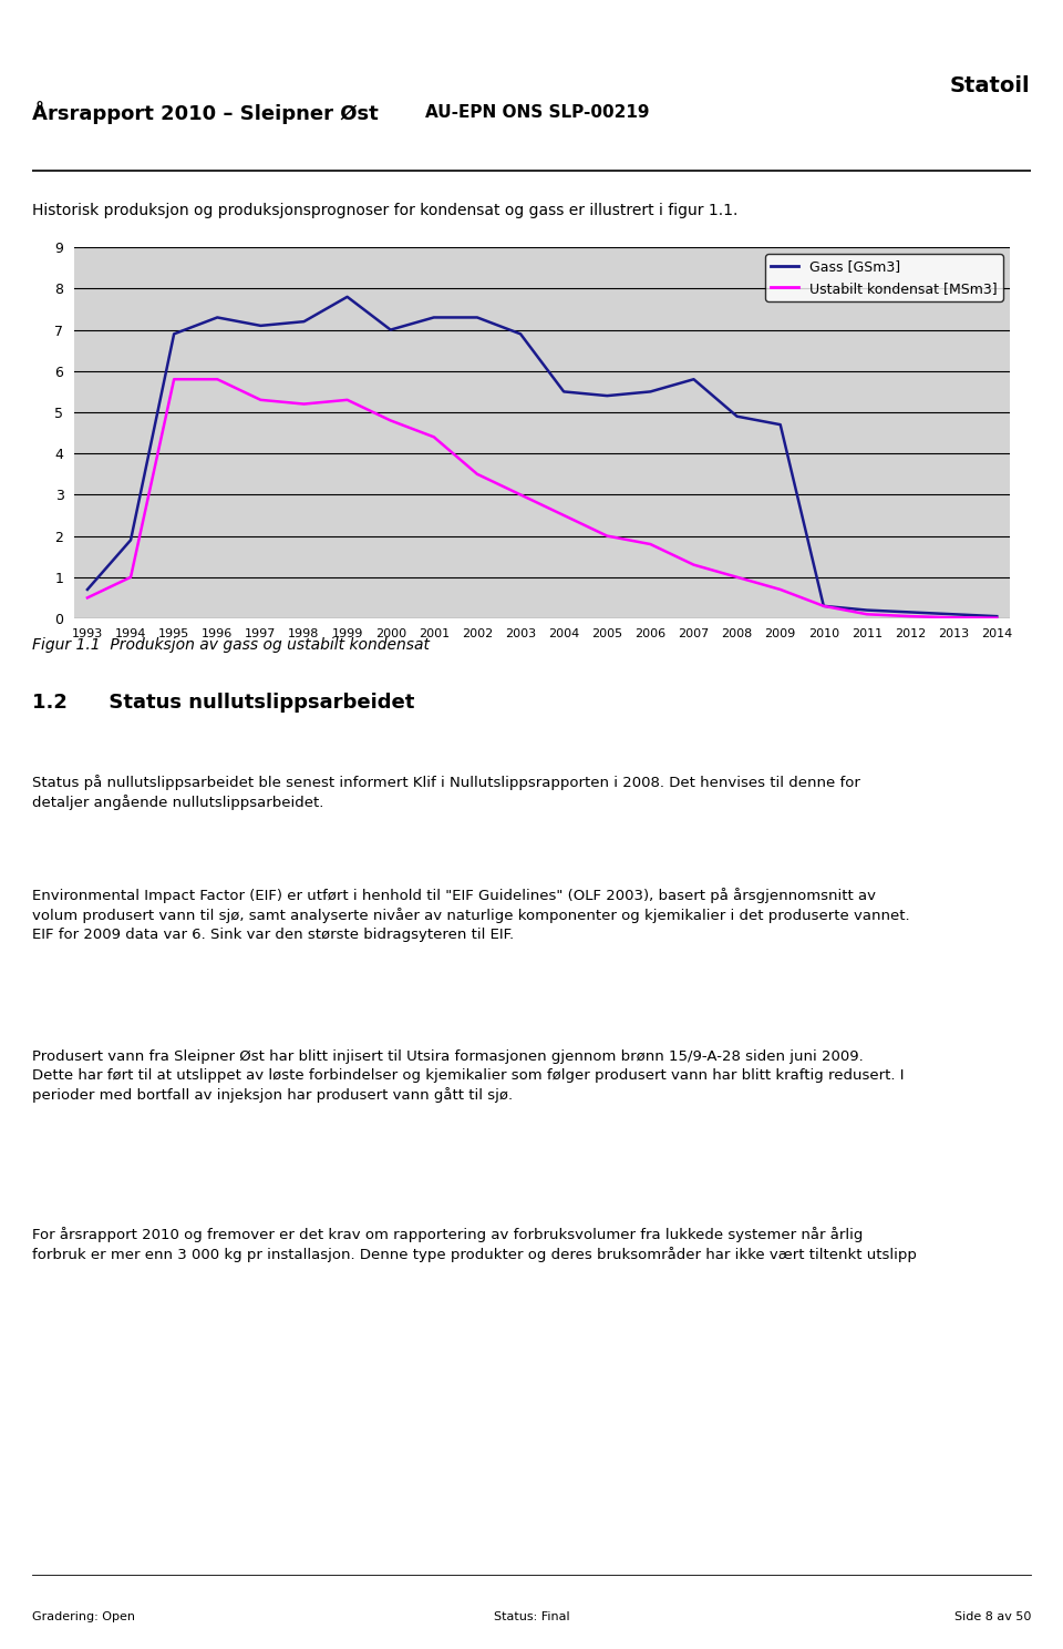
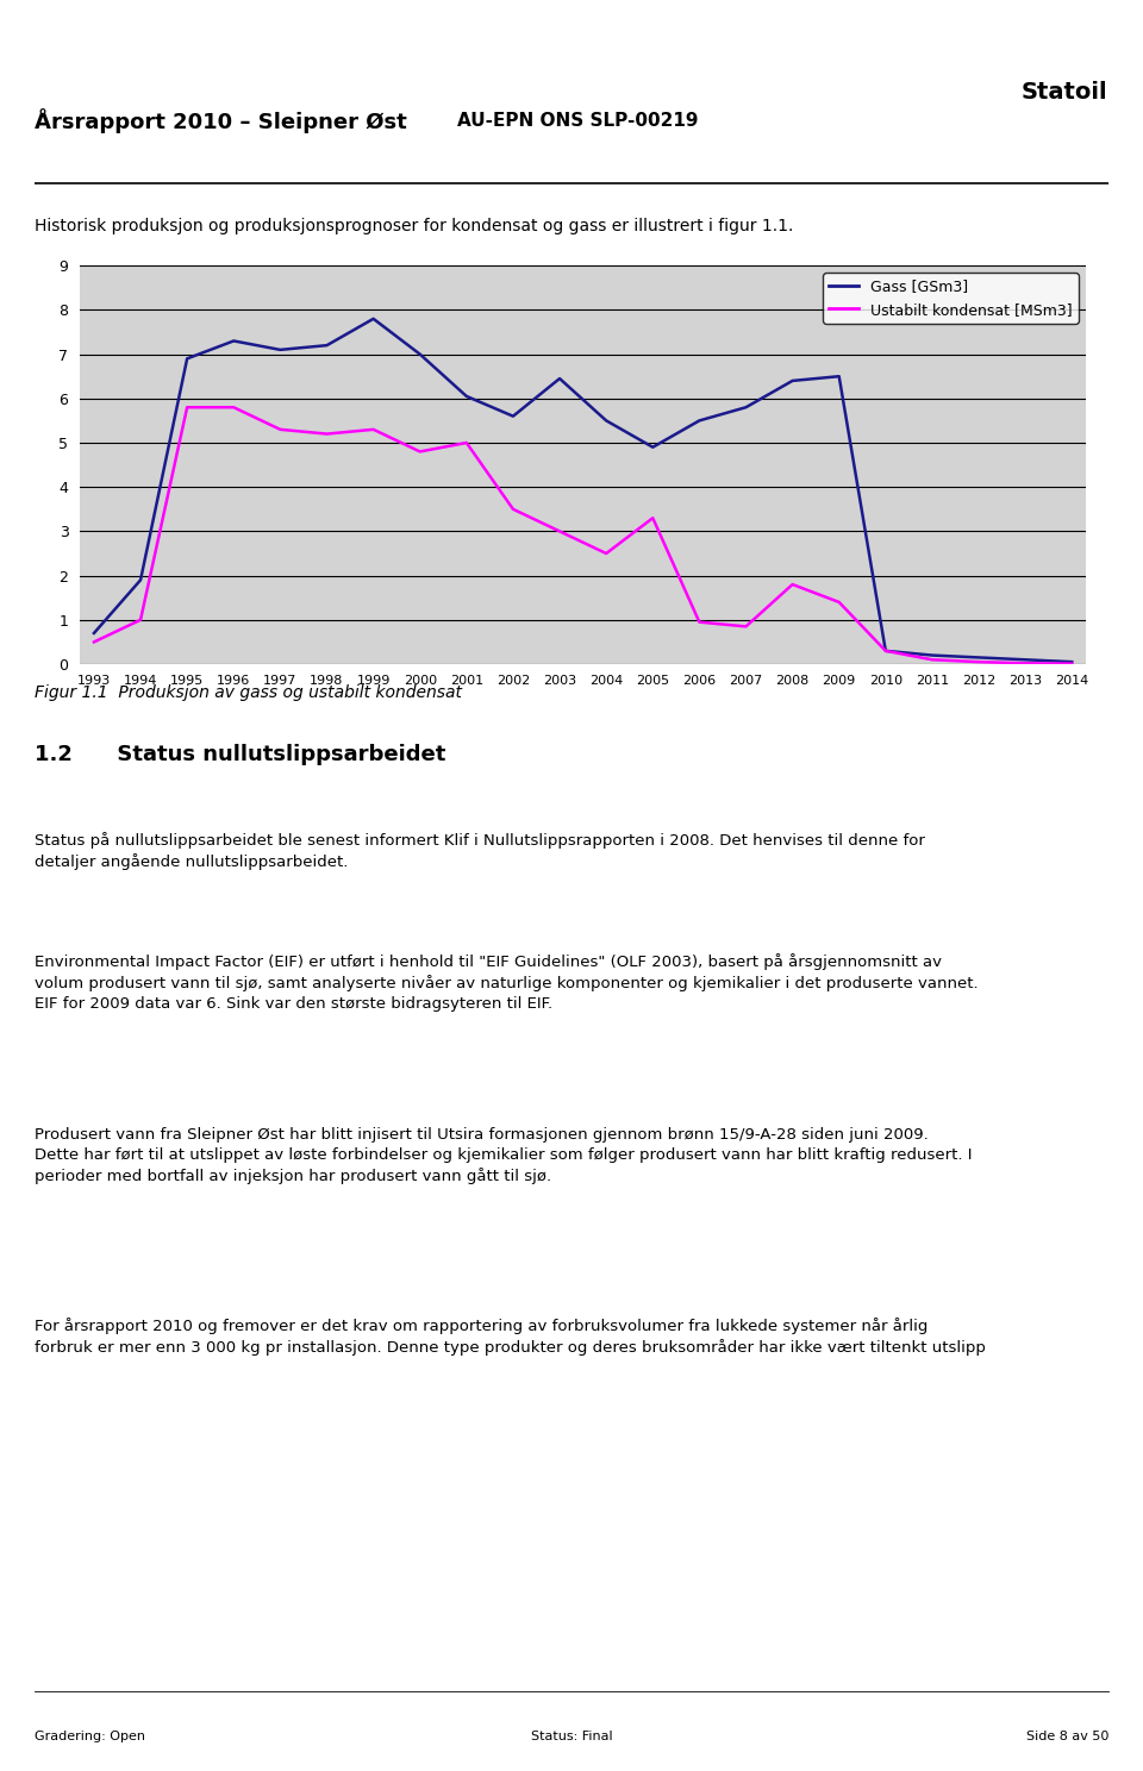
Gass [GSm3]/2001: 7.30 -> 6.05
Ustabilt kondensat [MSm3]/2001: 4.40 -> 5.00
Gass [GSm3]/2002: 7.30 -> 5.60
Gass [GSm3]/2003: 6.90 -> 6.45
Gass [GSm3]/2005: 5.40 -> 4.90
Ustabilt kondensat [MSm3]/2005: 2.00 -> 3.30
Ustabilt kondensat [MSm3]/2006: 1.80 -> 0.95
Ustabilt kondensat [MSm3]/2007: 1.30 -> 0.85
Gass [GSm3]/2008: 4.90 -> 6.40
Ustabilt kondensat [MSm3]/2008: 1.00 -> 1.80
Gass [GSm3]/2009: 4.70 -> 6.50
Ustabilt kondensat [MSm3]/2009: 0.70 -> 1.40
